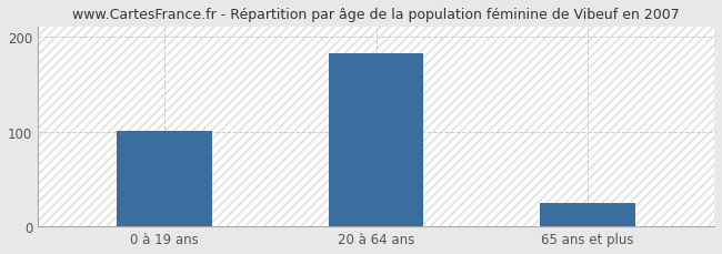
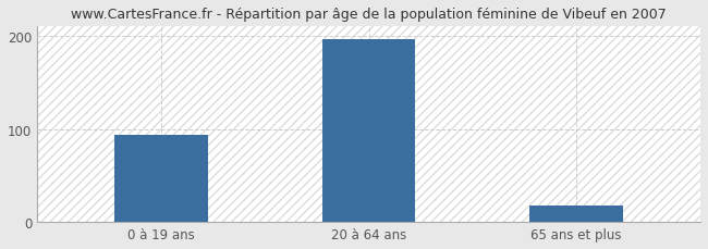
0 à 19 ans: 101 -> 94
20 à 64 ans: 182 -> 196
65 ans et plus: 25 -> 18
